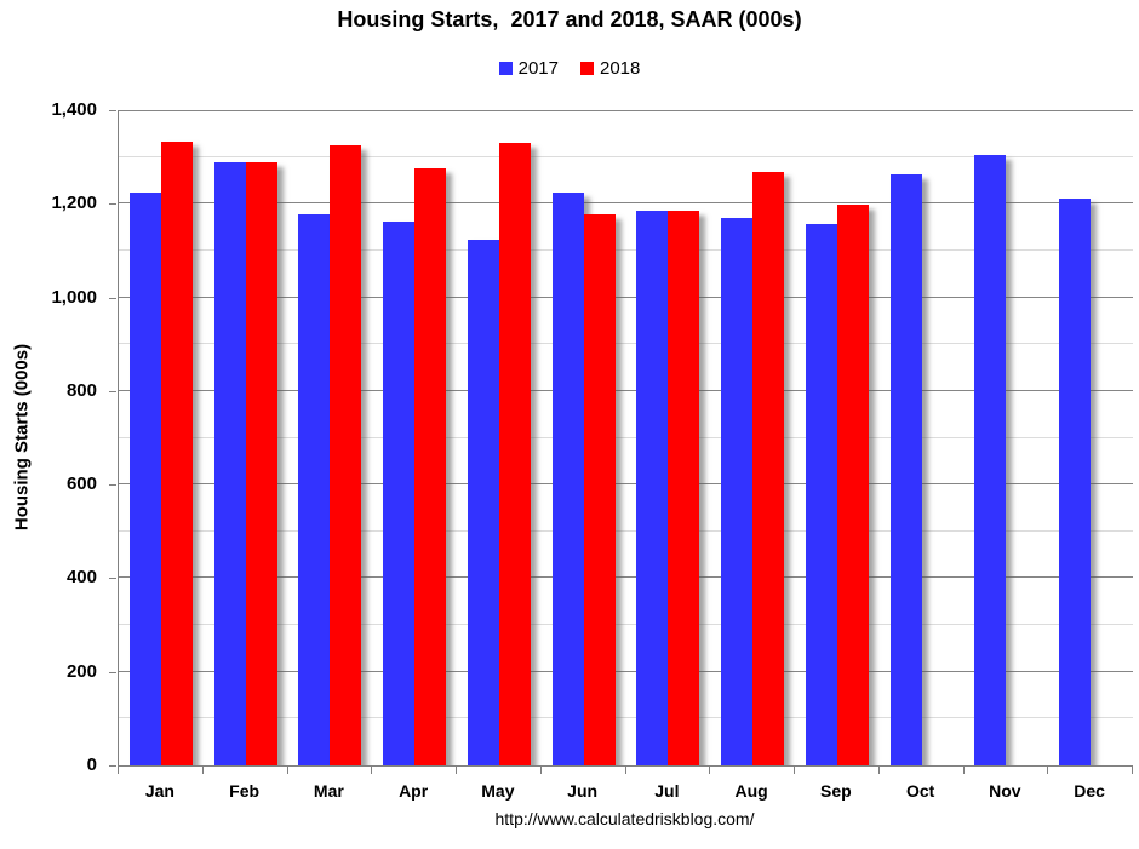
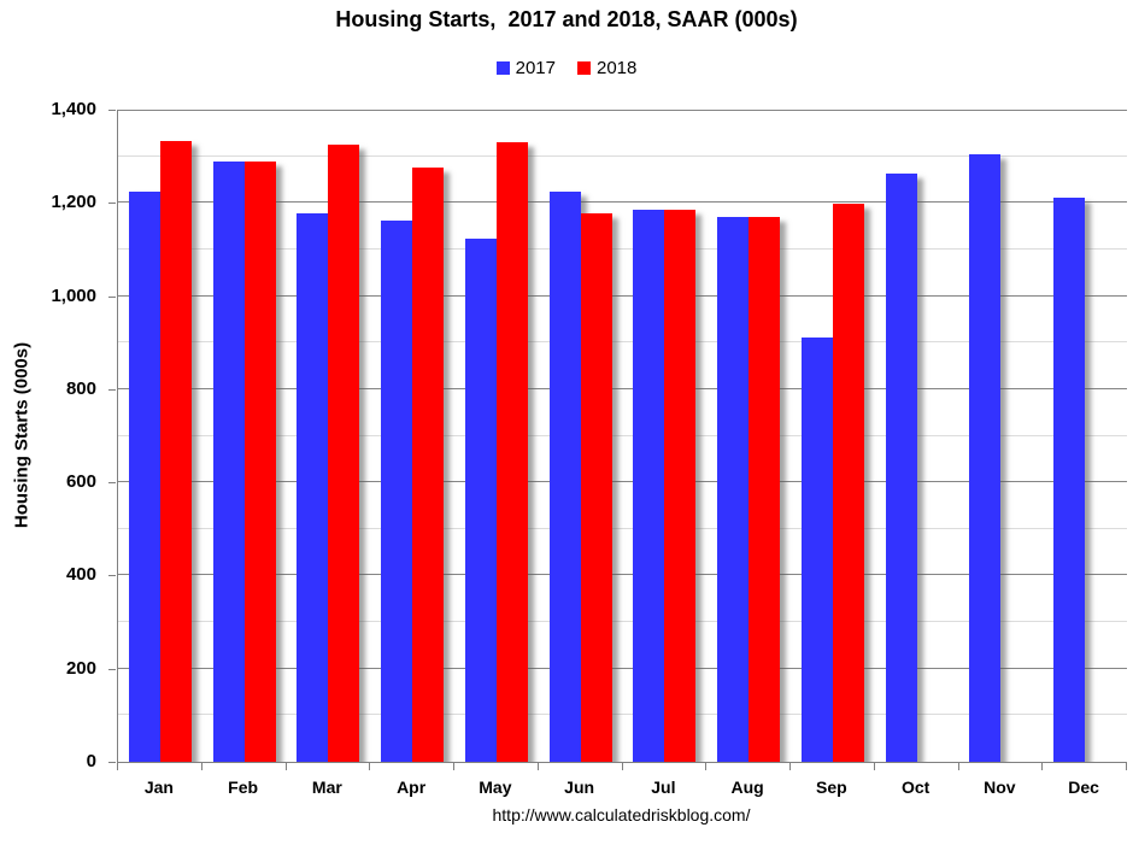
2018/Aug: 1270 -> 1170
2017/Sep: 1160 -> 910
